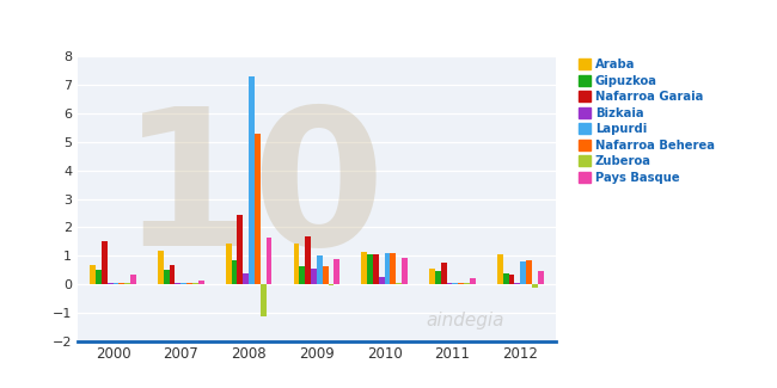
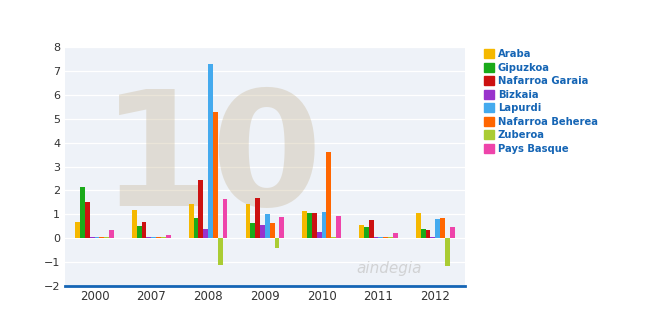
Gipuzkoa/2000: 0.50 -> 2.15
Zuberoa/2009: -0.05 -> -0.40
Nafarroa Beherea/2010: 1.10 -> 3.60
Zuberoa/2012: -0.10 -> -1.15
